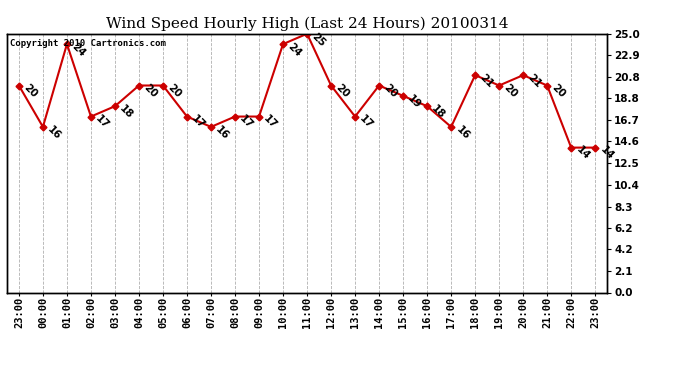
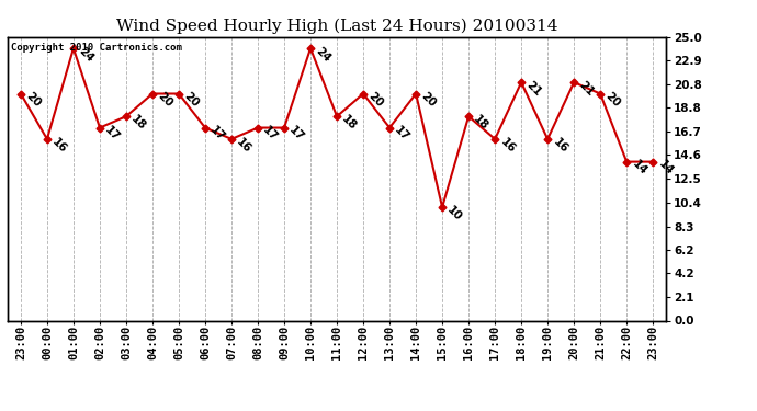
11:00: 25 -> 18
15:00: 19 -> 10
19:00: 20 -> 16
